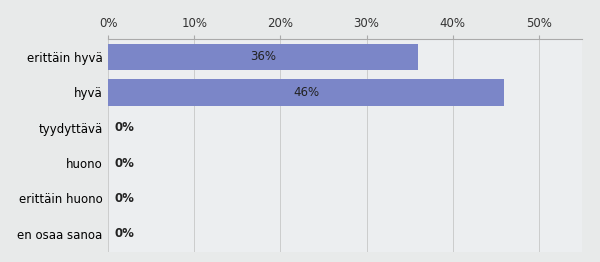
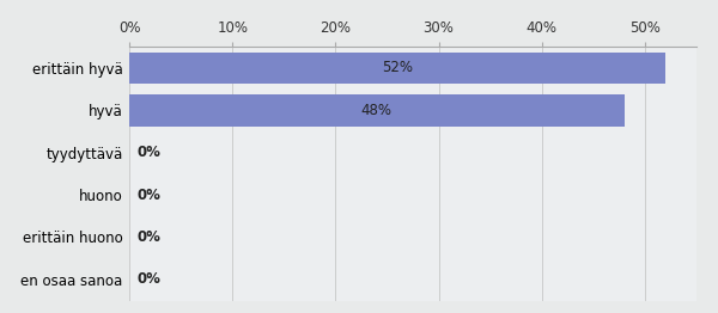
erittäin hyvä: 36% -> 52%
hyvä: 46% -> 48%
